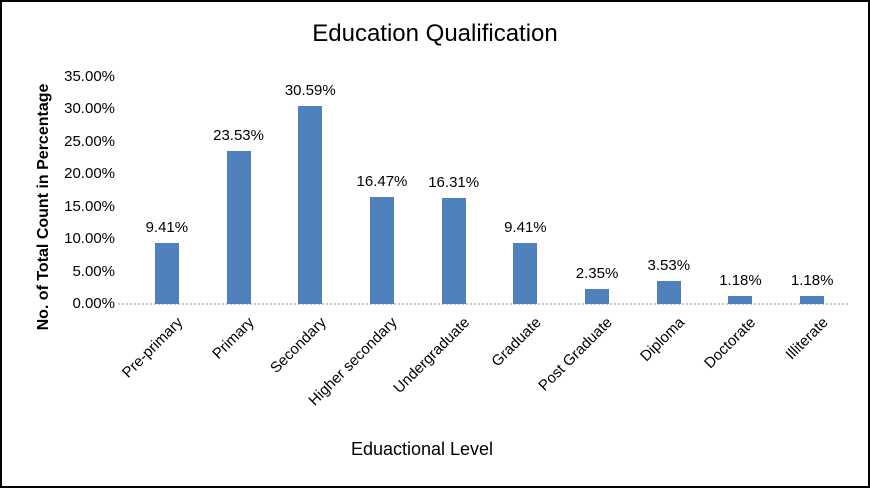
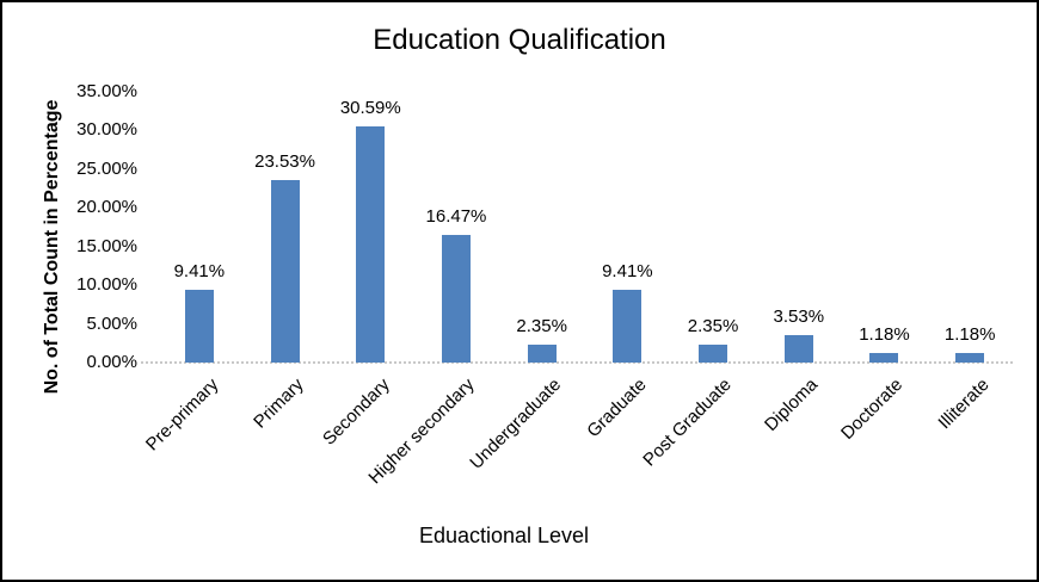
Undergraduate: 16.31% -> 2.35%
